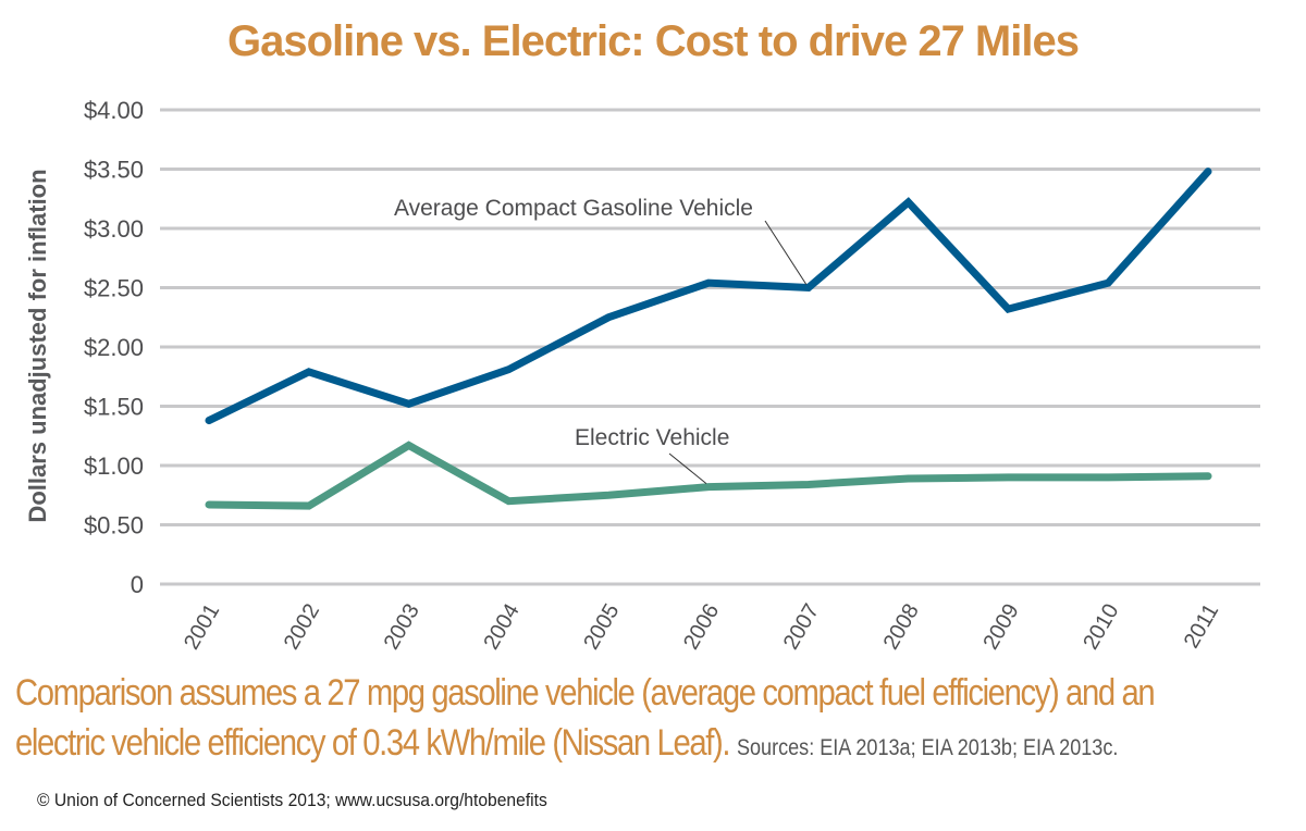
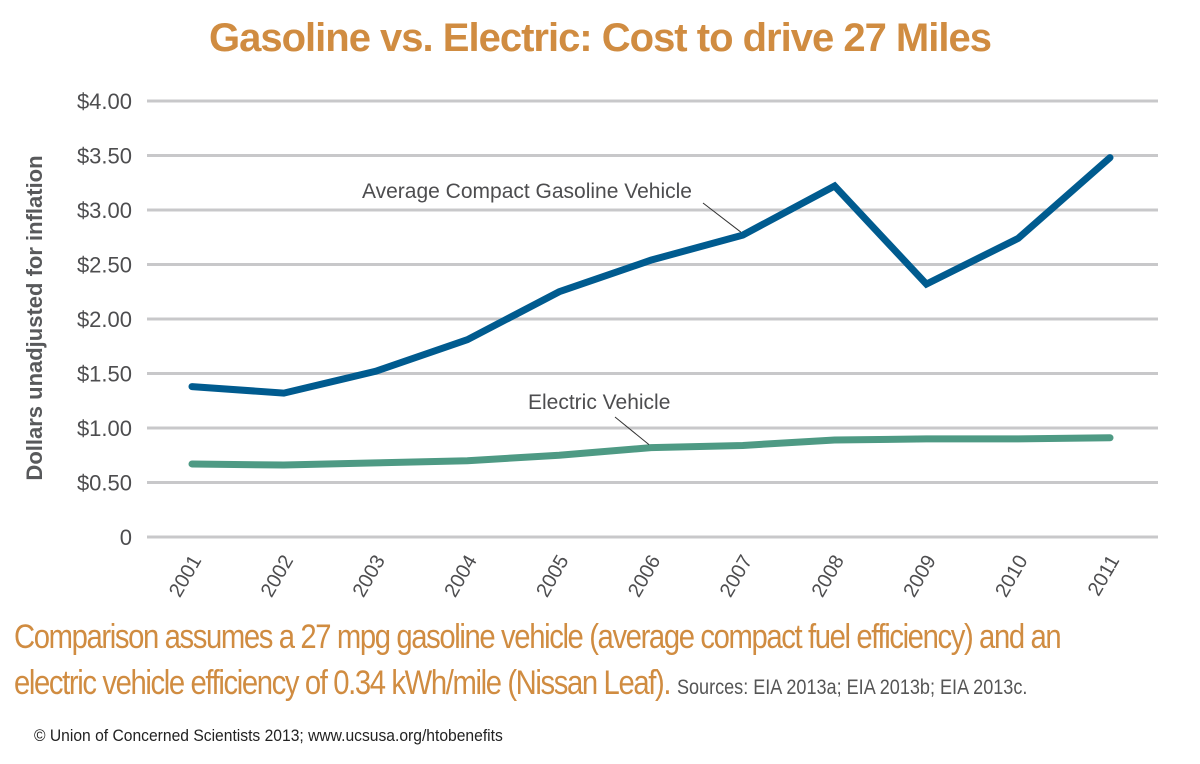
Average Compact Gasoline Vehicle/2002: $1.79 -> $1.32
Electric Vehicle/2003: $1.17 -> $0.68
Average Compact Gasoline Vehicle/2007: $2.50 -> $2.77
Average Compact Gasoline Vehicle/2010: $2.54 -> $2.74
